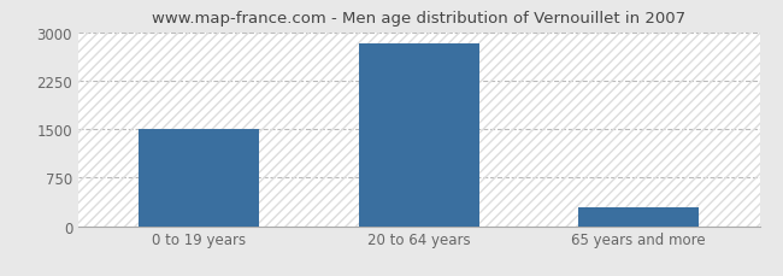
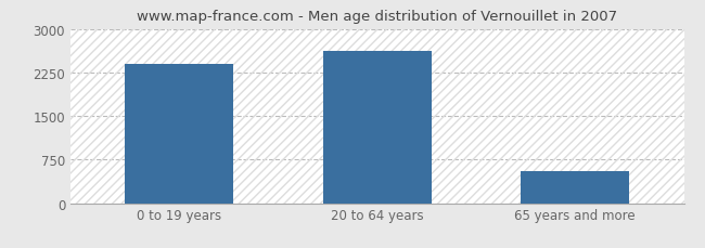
0 to 19 years: 1500 -> 2400
20 to 64 years: 2820 -> 2620
65 years and more: 290 -> 560
